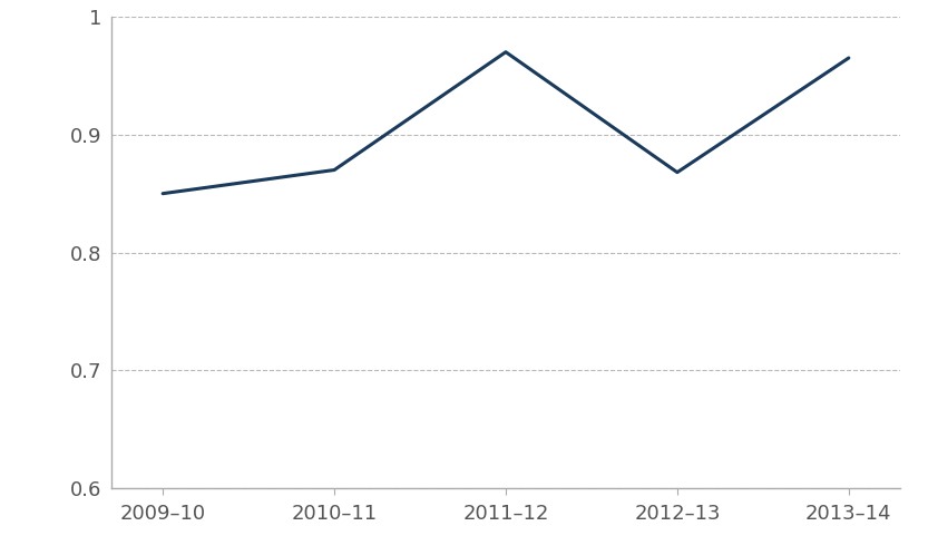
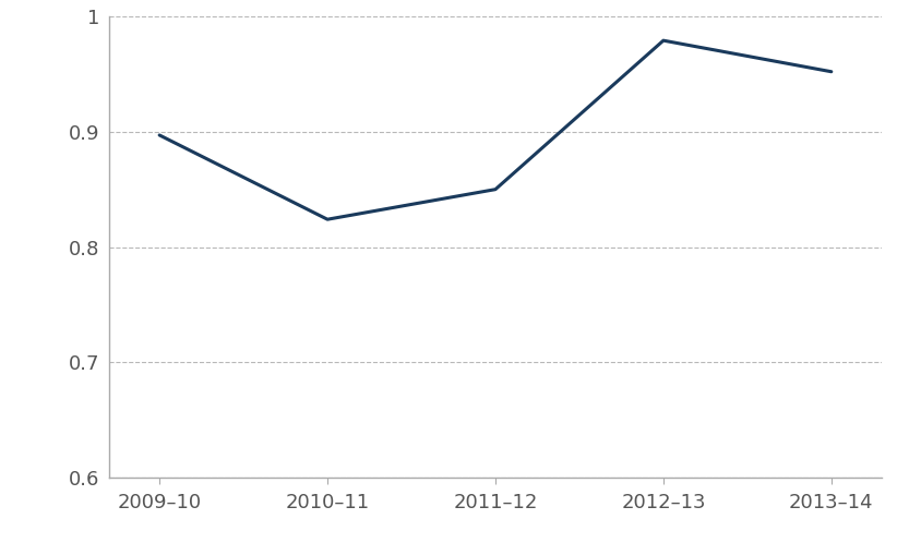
2009–10: 0.850 -> 0.897
2010–11: 0.870 -> 0.824
2011–12: 0.970 -> 0.850
2012–13: 0.868 -> 0.979
2013–14: 0.965 -> 0.952
